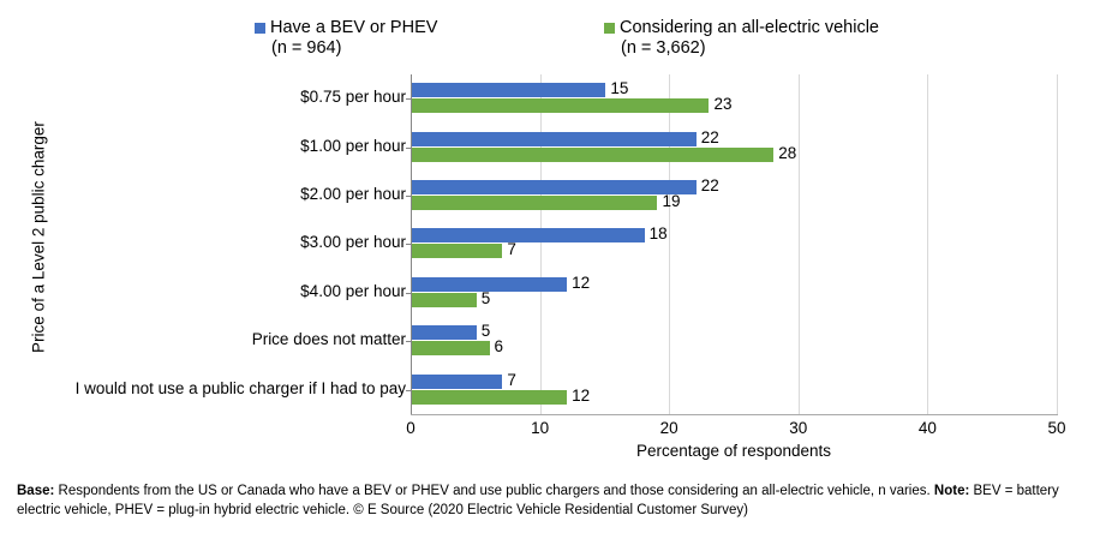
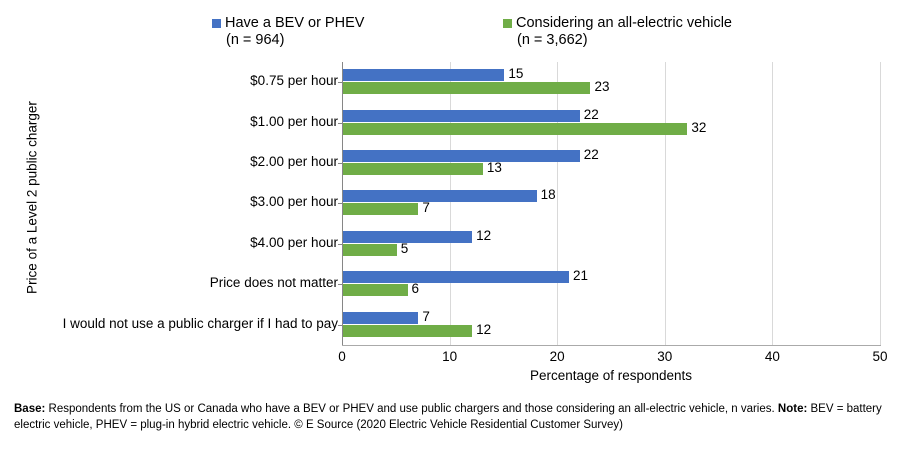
Considering an all-electric vehicle (n = 3,662)/$1.00 per hour: 28 -> 32
Considering an all-electric vehicle (n = 3,662)/$2.00 per hour: 19 -> 13
Have a BEV or PHEV (n = 964)/Price does not matter: 5 -> 21
